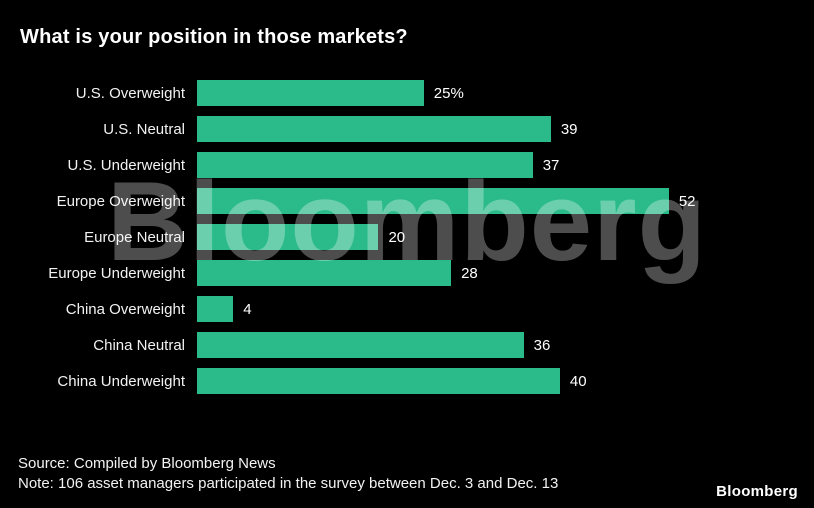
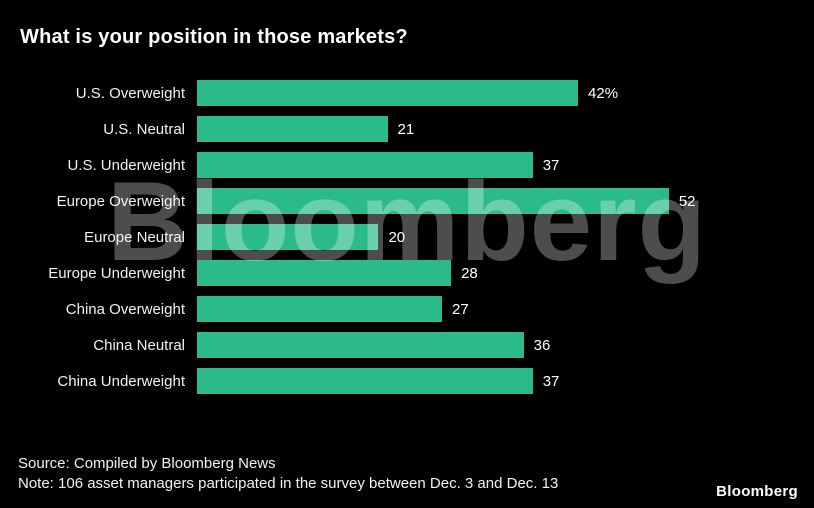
U.S. Overweight: 25% -> 42%
U.S. Neutral: 39 -> 21
China Overweight: 4 -> 27
China Underweight: 40 -> 37
